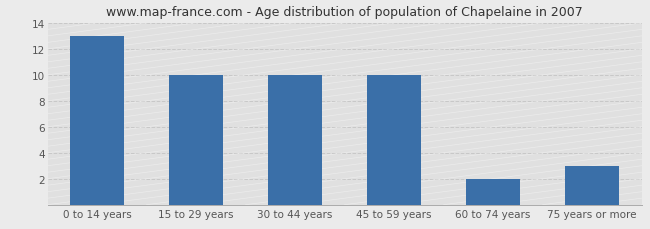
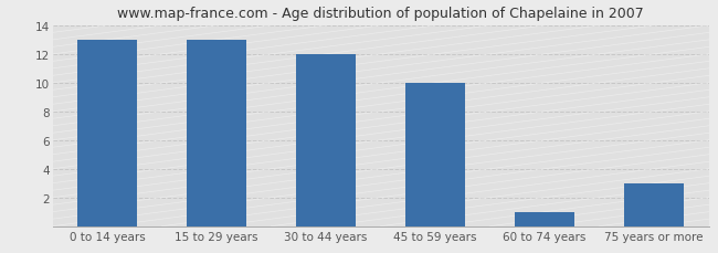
15 to 29 years: 10 -> 13
30 to 44 years: 10 -> 12
60 to 74 years: 2 -> 1
